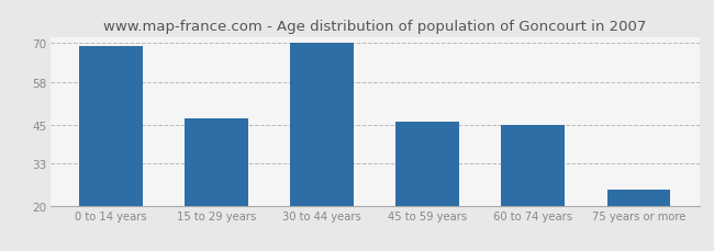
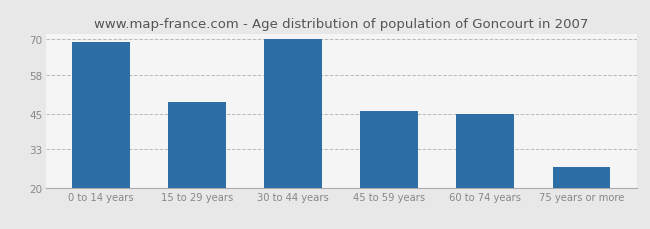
15 to 29 years: 47 -> 49
75 years or more: 25 -> 27
